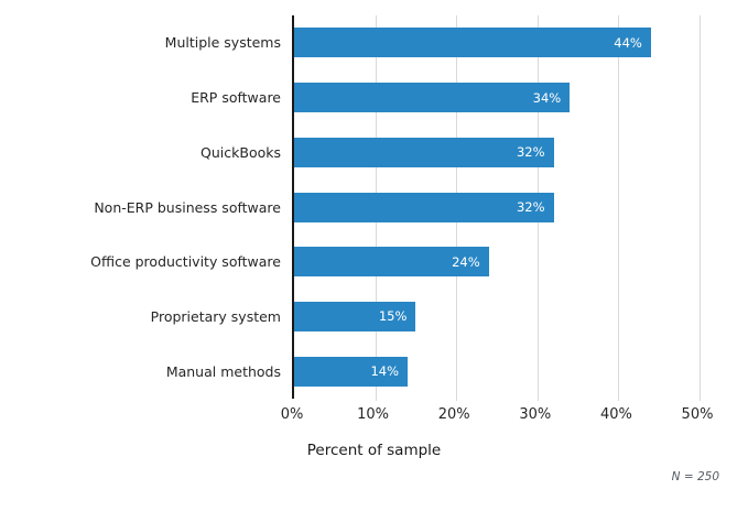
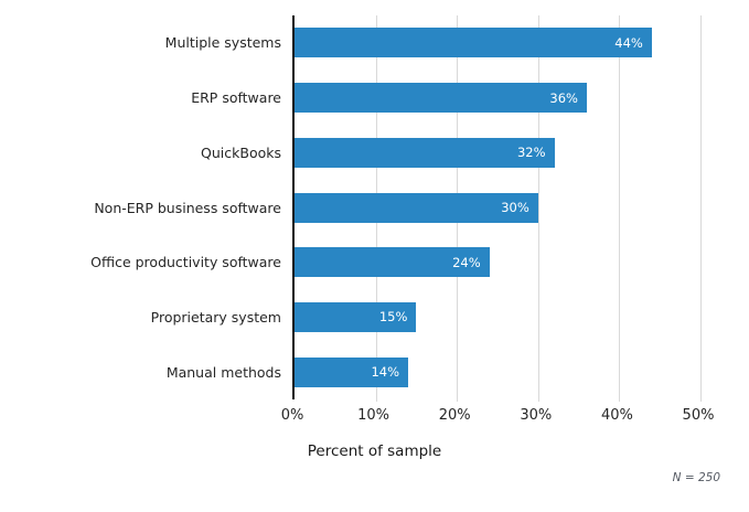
ERP software: 34% -> 36%
Non-ERP business software: 32% -> 30%
